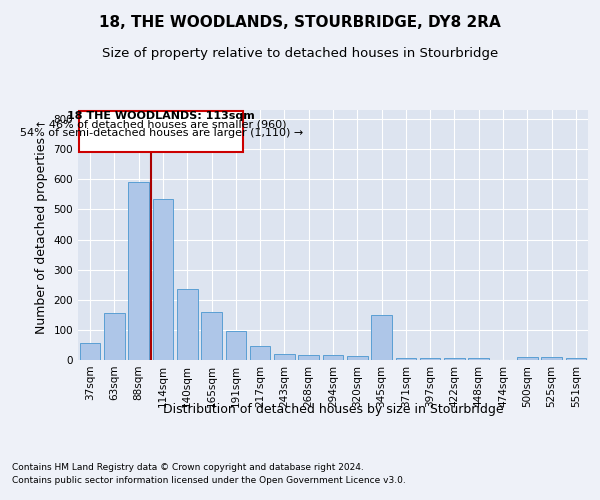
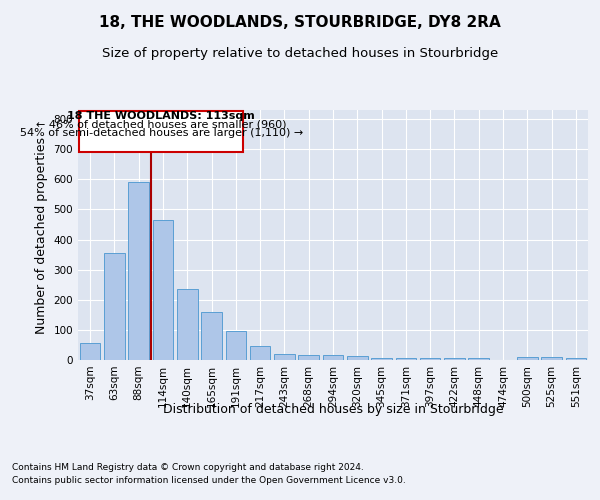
63sqm: 155 -> 355
114sqm: 535 -> 465
345sqm: 150 -> 5
